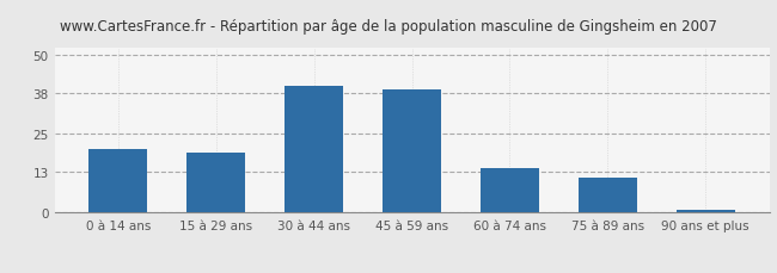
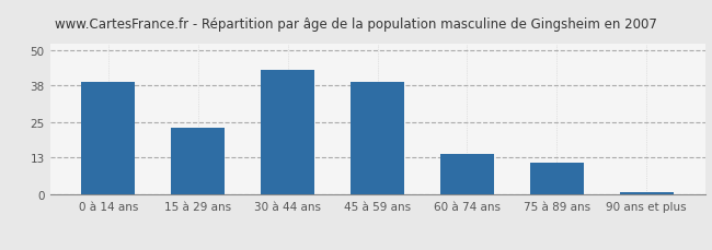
0 à 14 ans: 20 -> 39
15 à 29 ans: 19 -> 23
30 à 44 ans: 40 -> 43
